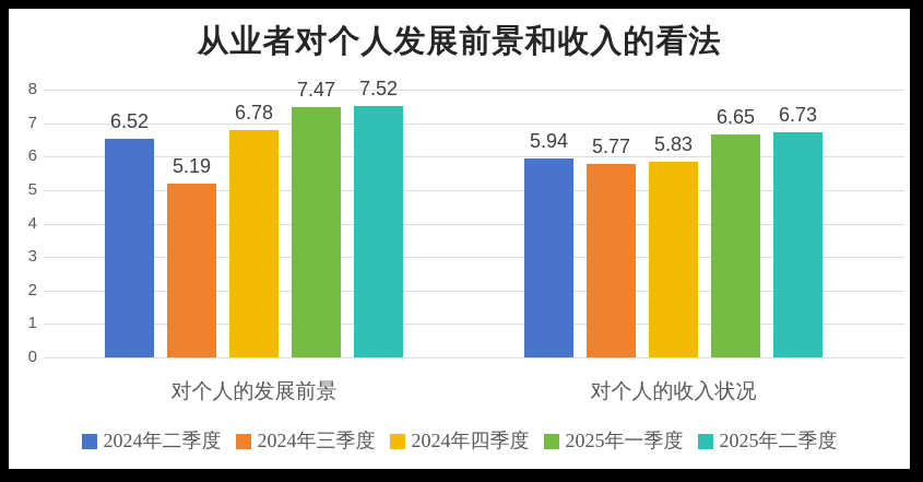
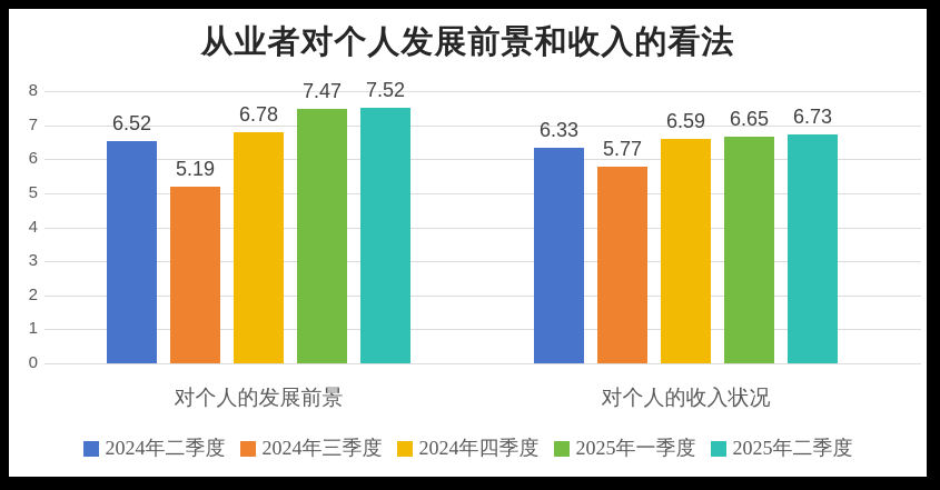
2024年二季度/对个人的收入状况: 5.94 -> 6.33
2024年四季度/对个人的收入状况: 5.83 -> 6.59
